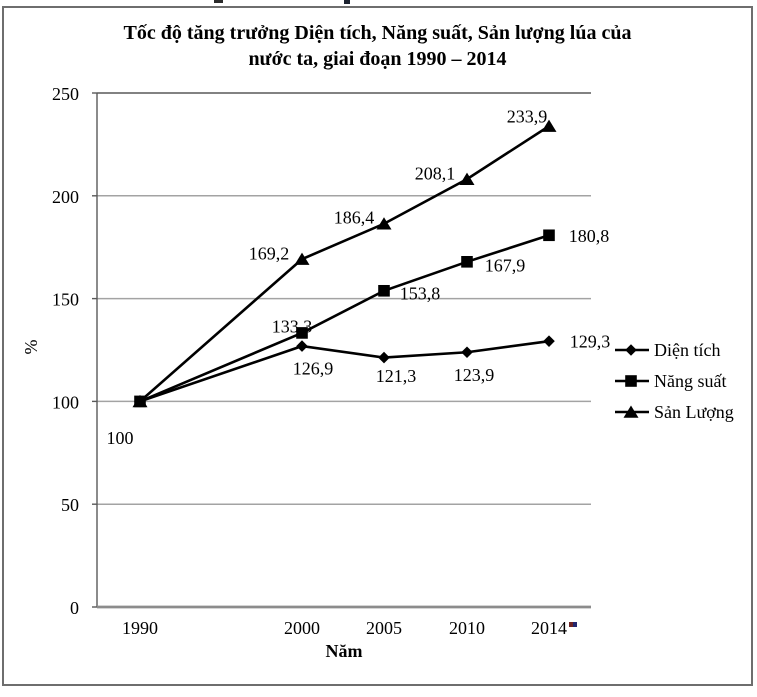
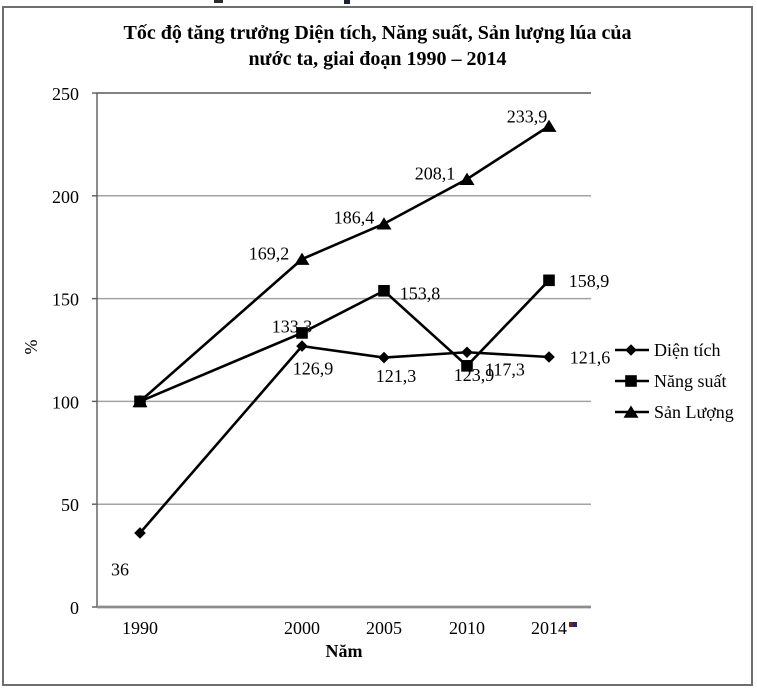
Diện tích/1990: 100 -> 36
Năng suất/2010: 167,9 -> 117,3
Diện tích/2014: 129,3 -> 121,6
Năng suất/2014: 180,8 -> 158,9
